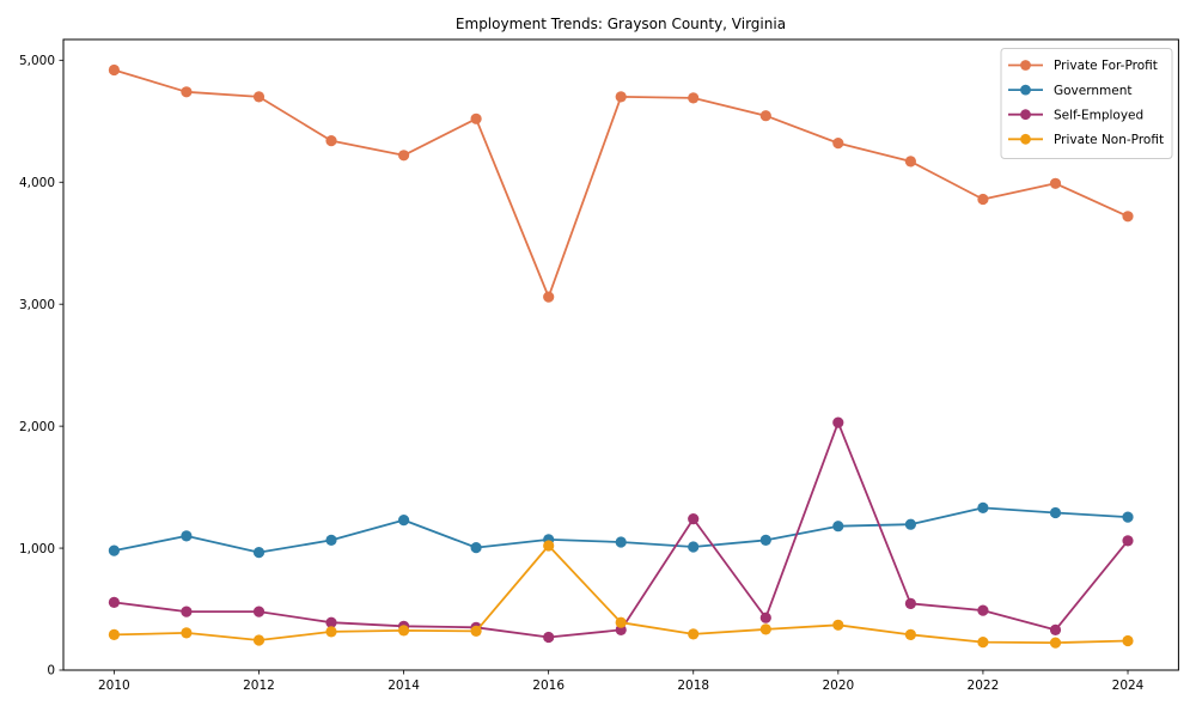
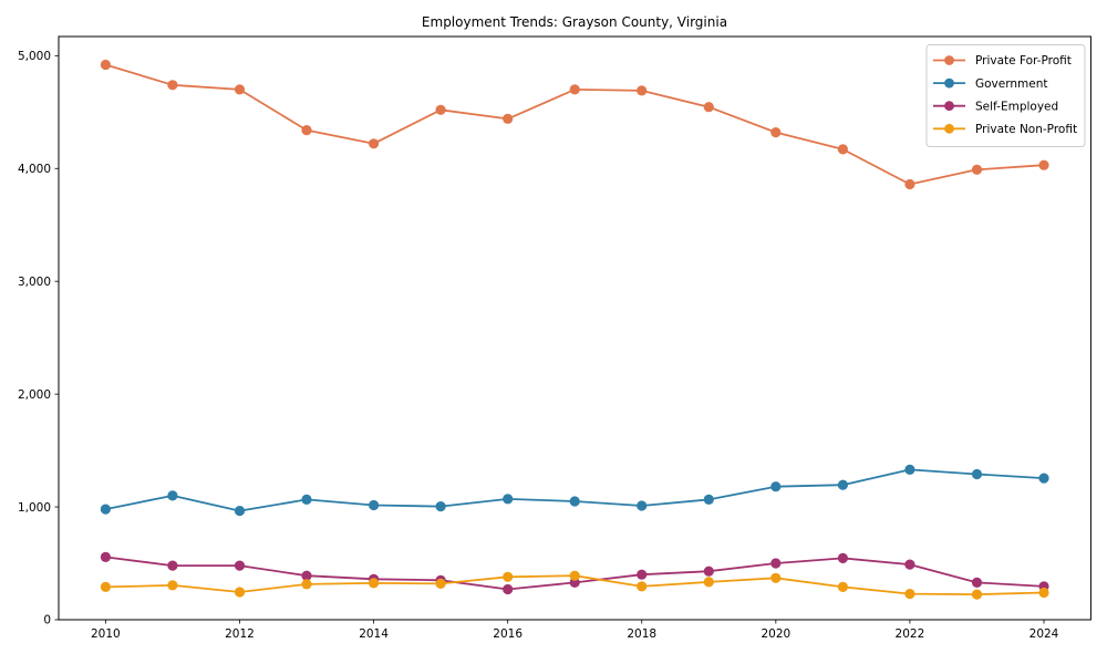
Government/2014: 1230 -> 1020
Private For-Profit/2016: 3060 -> 4440
Private Non-Profit/2016: 1020 -> 380
Self-Employed/2018: 1240 -> 400
Self-Employed/2020: 2030 -> 500
Private For-Profit/2024: 3720 -> 4030
Self-Employed/2024: 1060 -> 300
